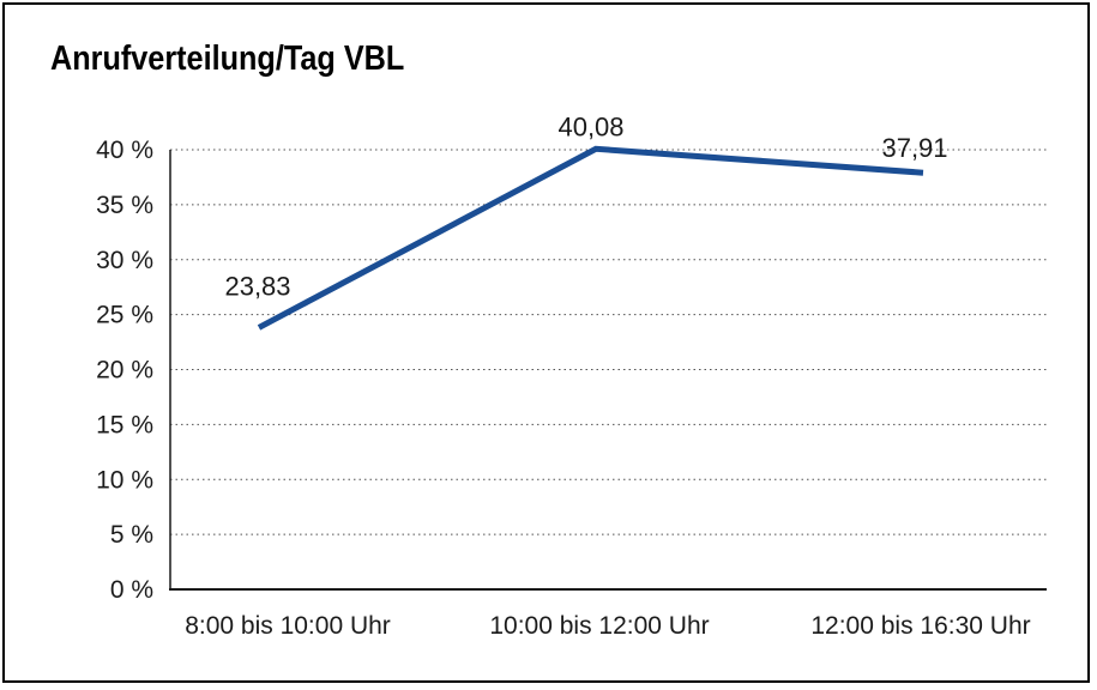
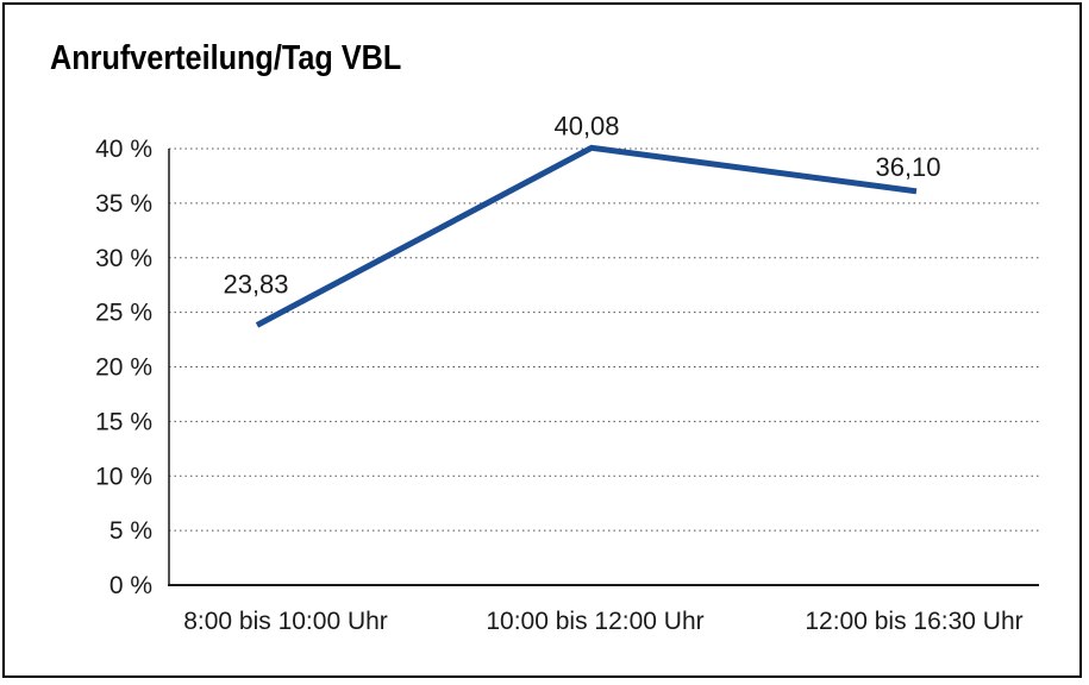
12:00 bis 16:30 Uhr: 37,91 -> 36,10
